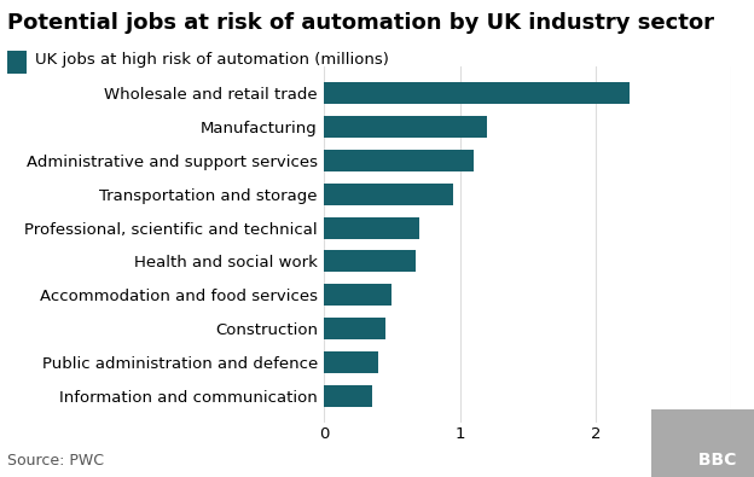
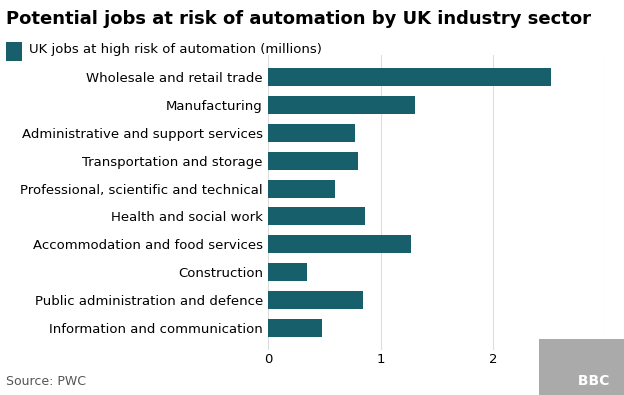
Wholesale and retail trade: 2.25 -> 2.52
Manufacturing: 1.20 -> 1.31
Administrative and support services: 1.10 -> 0.77
Transportation and storage: 0.95 -> 0.80
Professional, scientific and technical: 0.70 -> 0.59
Health and social work: 0.67 -> 0.86
Accommodation and food services: 0.50 -> 1.27
Construction: 0.45 -> 0.34
Public administration and defence: 0.40 -> 0.84
Information and communication: 0.35 -> 0.48
